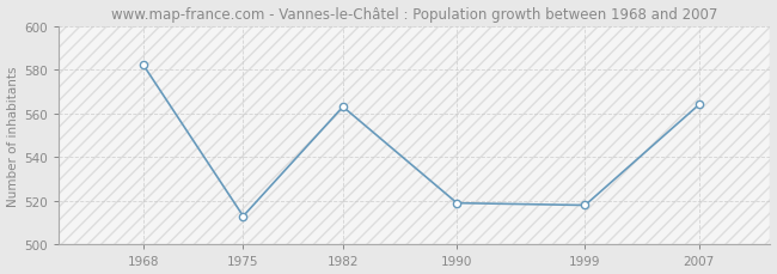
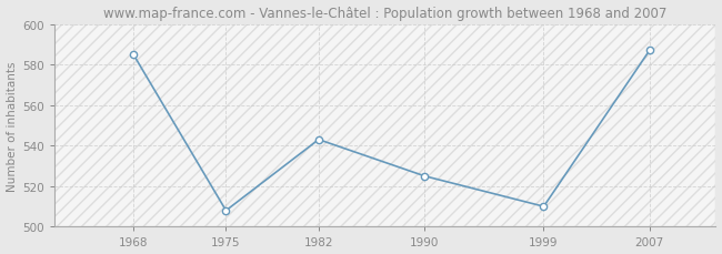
1968: 582 -> 585
1975: 513 -> 508
1982: 563 -> 543
1990: 519 -> 525
1999: 518 -> 510
2007: 564 -> 587
